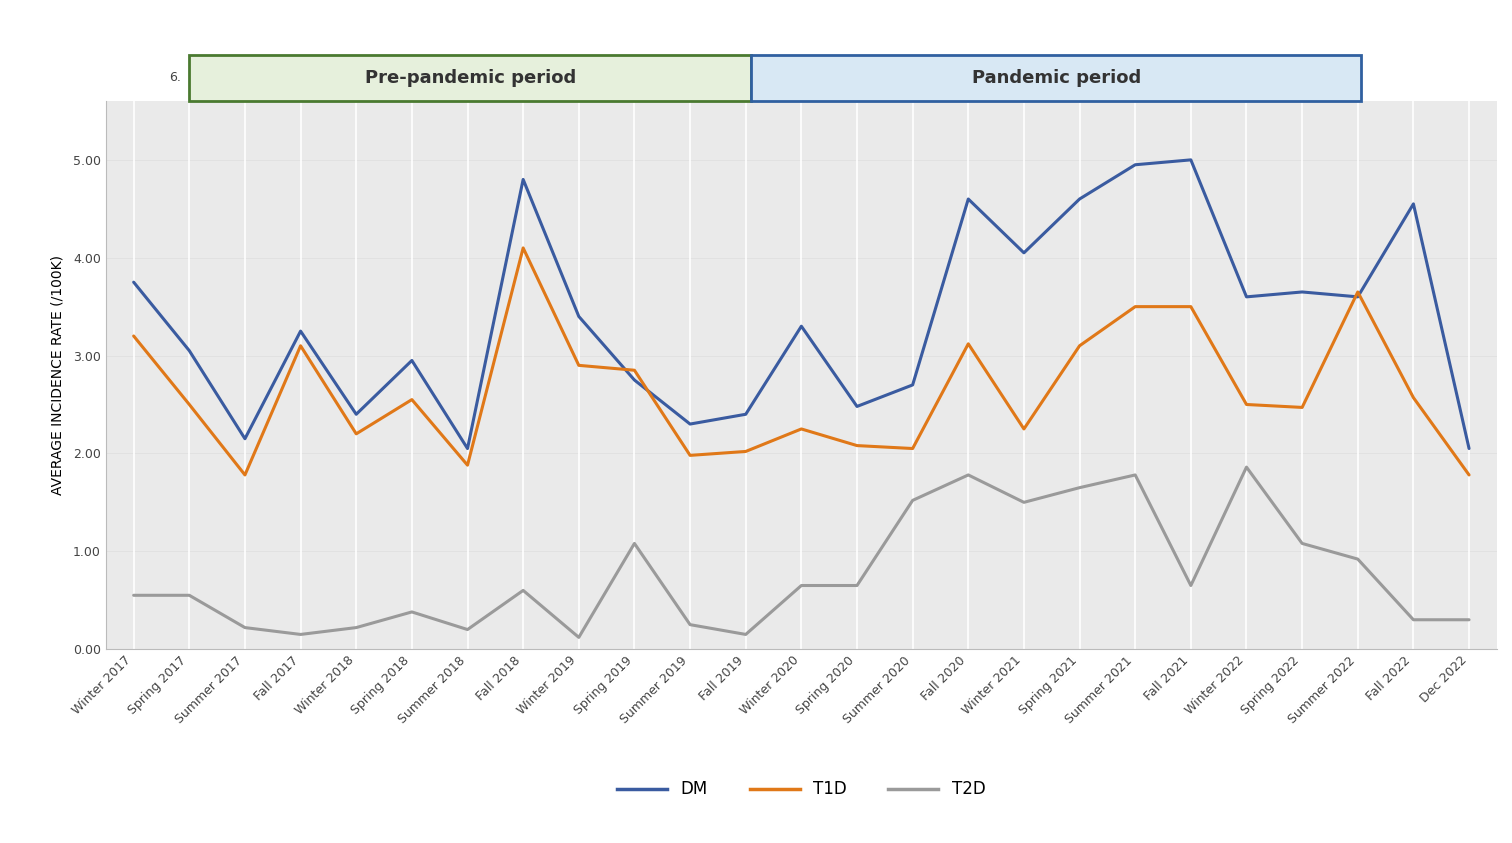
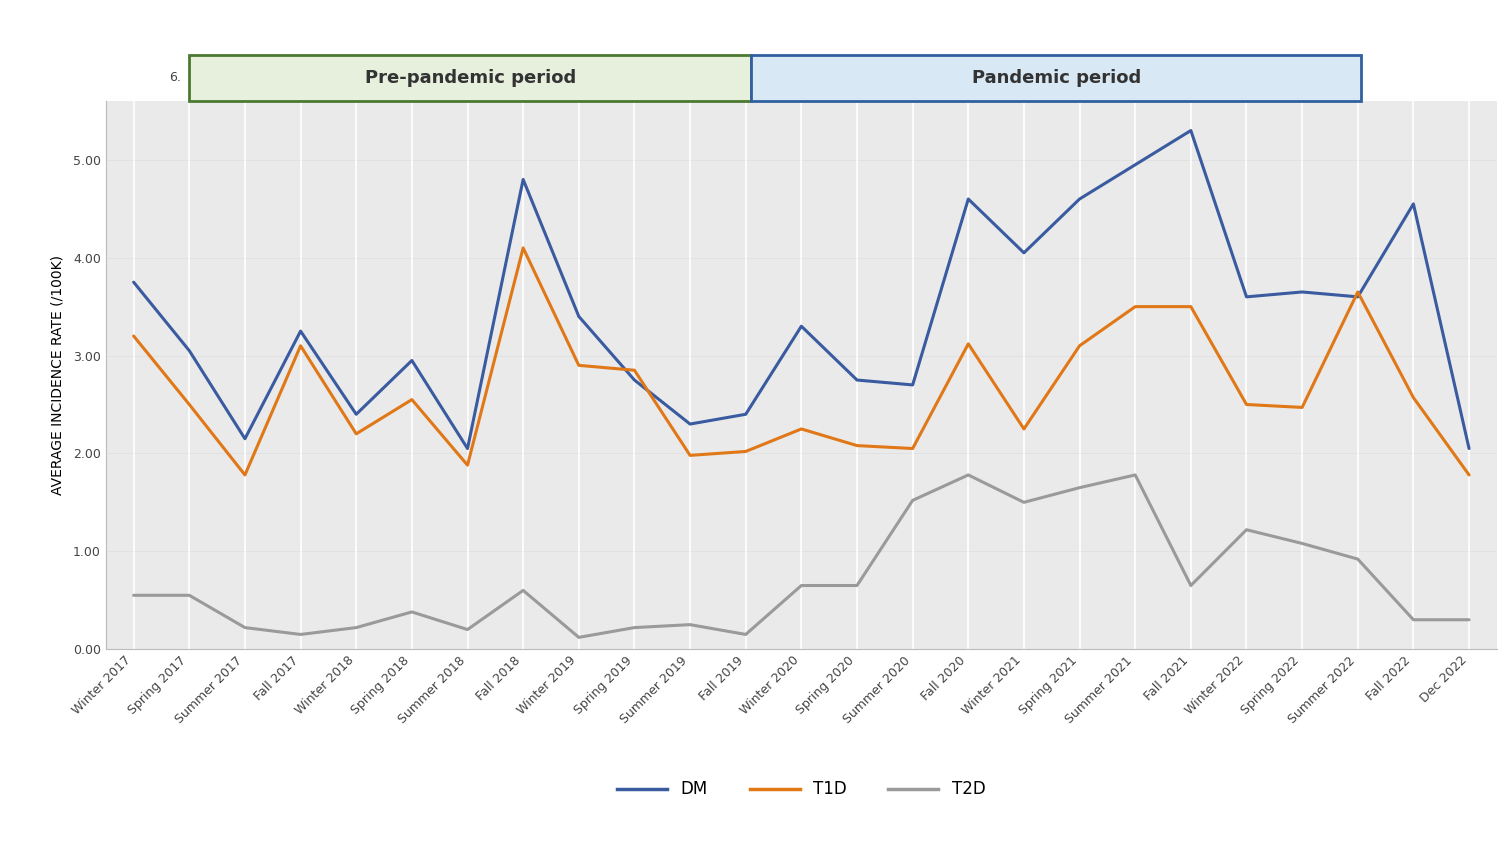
T2D/Spring 2019: 1.08 -> 0.22
DM/Spring 2020: 2.48 -> 2.75
DM/Fall 2021: 5.00 -> 5.30
T2D/Winter 2022: 1.86 -> 1.22
